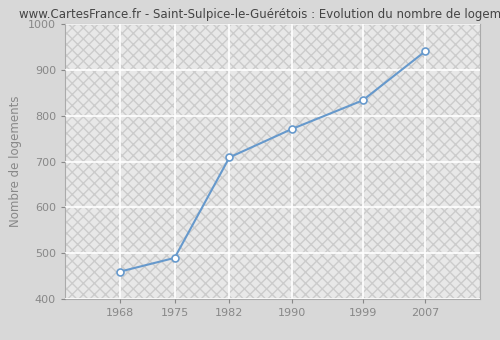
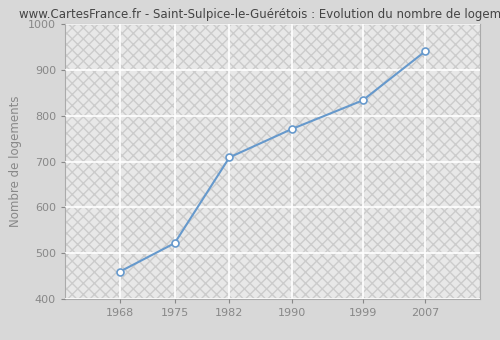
1975: 490 -> 522
